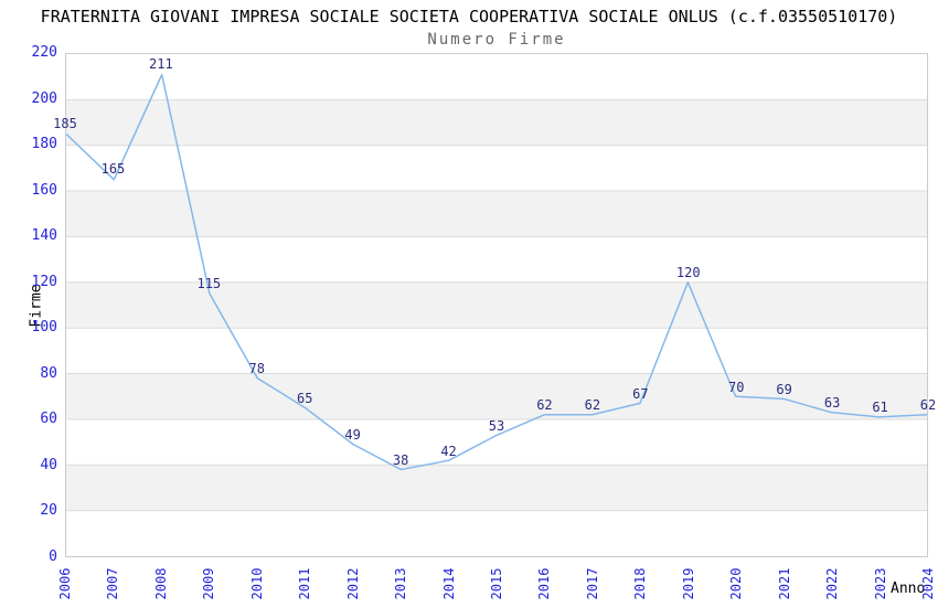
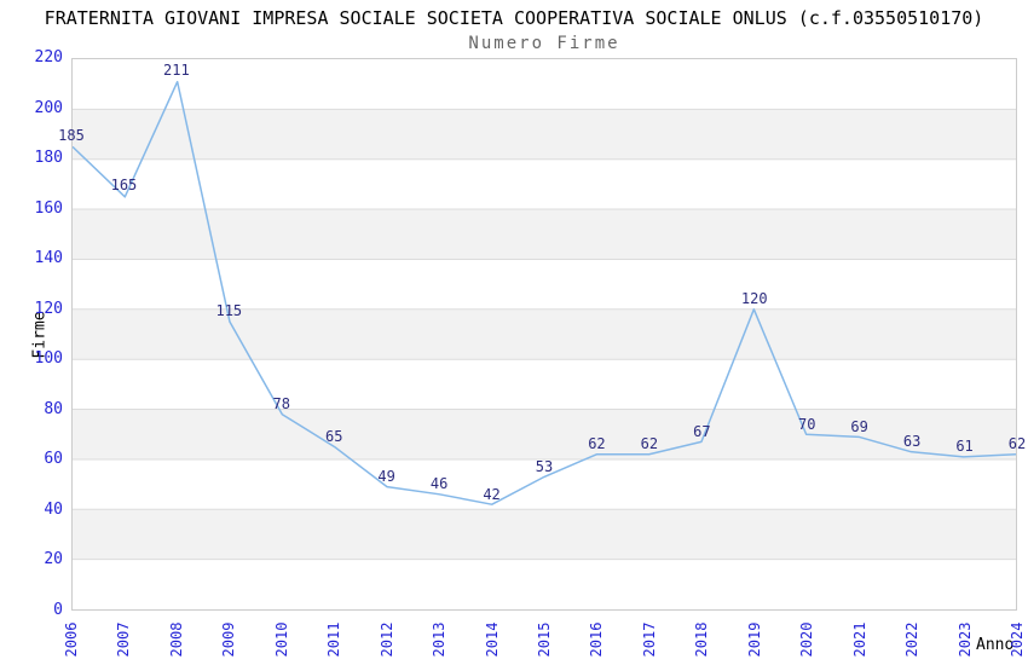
2013: 38 -> 46
